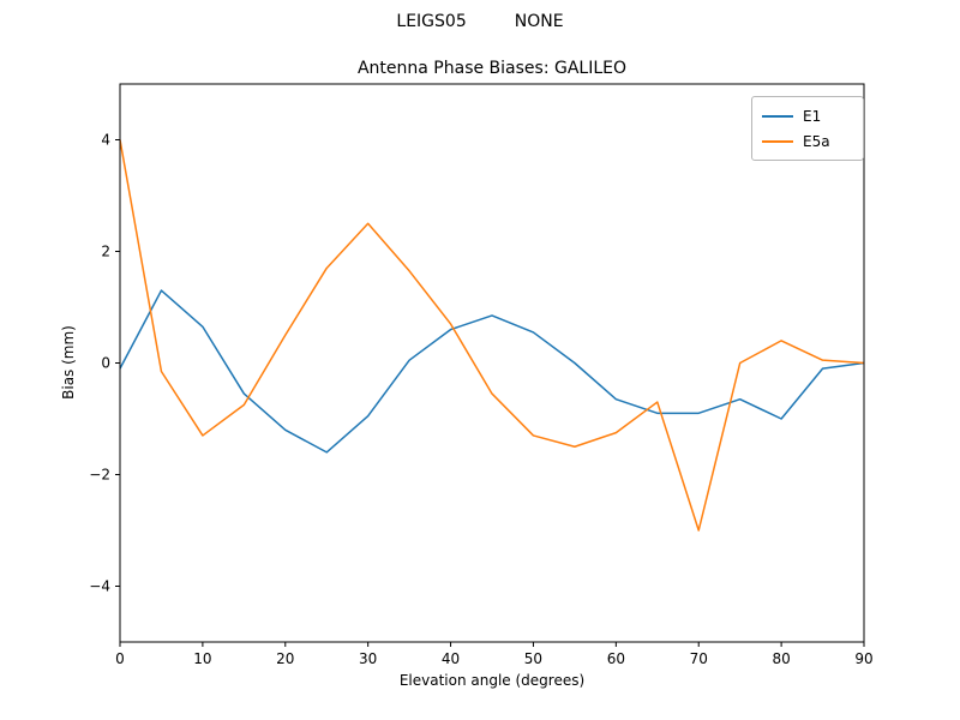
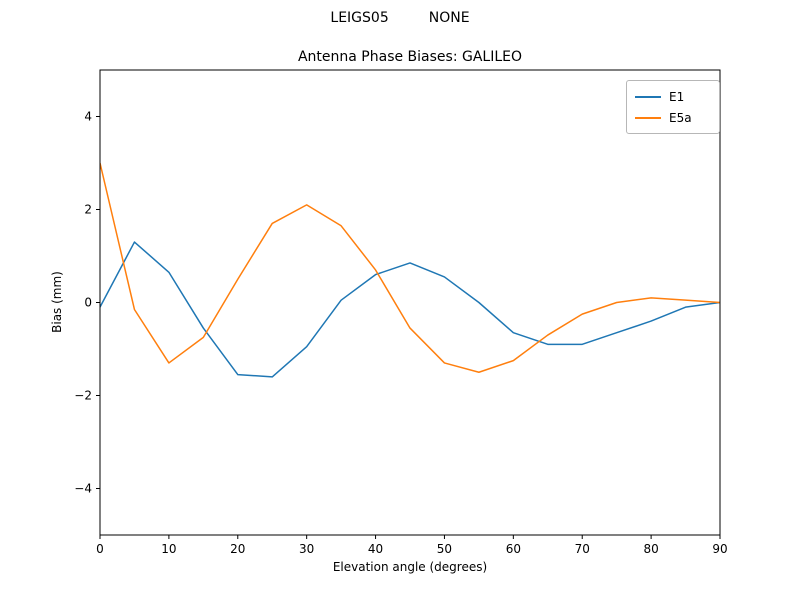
E5a/0: 4.0 -> 3.0
E1/20: -1.2 -> -1.6
E5a/30: 2.5 -> 2.1
E5a/70: -3.0 -> -0.2
E1/80: -1.0 -> -0.4
E5a/80: 0.4 -> 0.1
